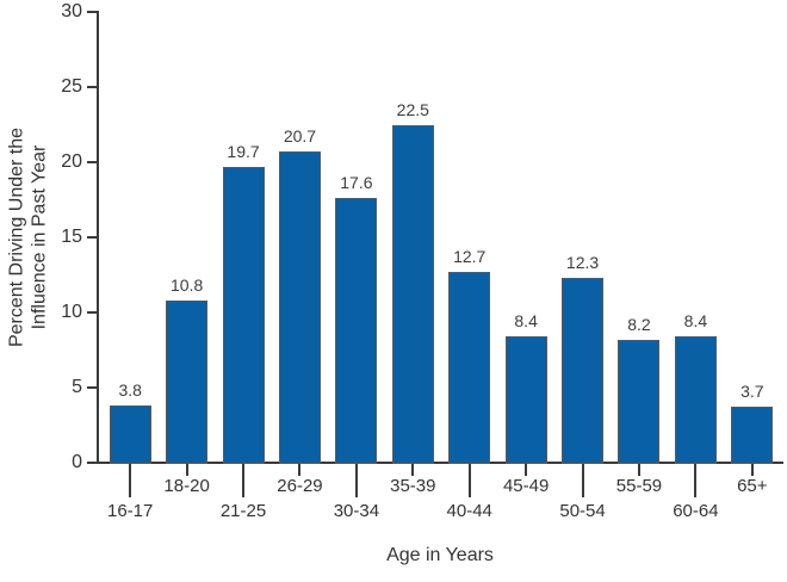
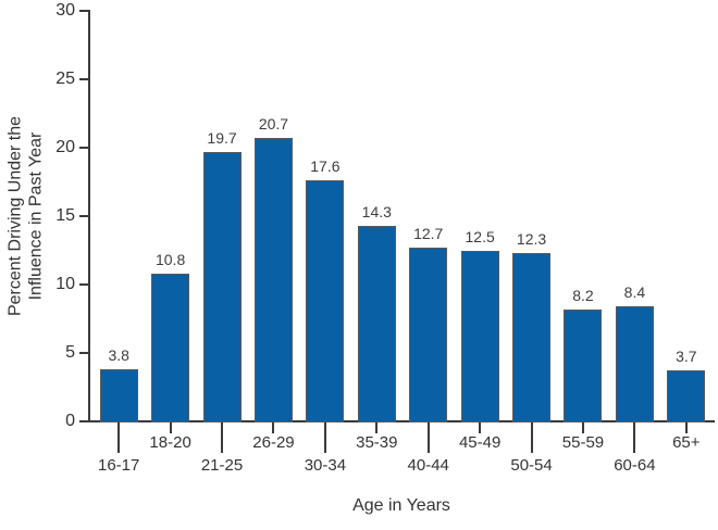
35-39: 22.5 -> 14.3
45-49: 8.4 -> 12.5
